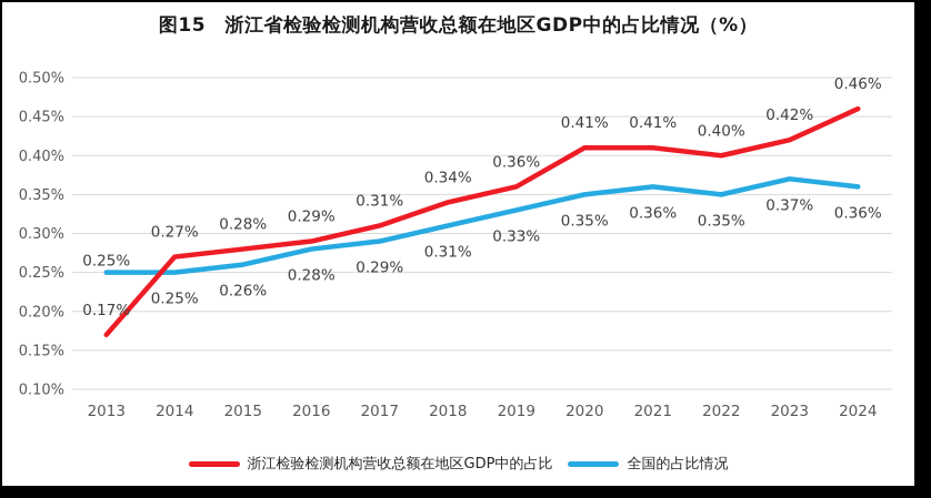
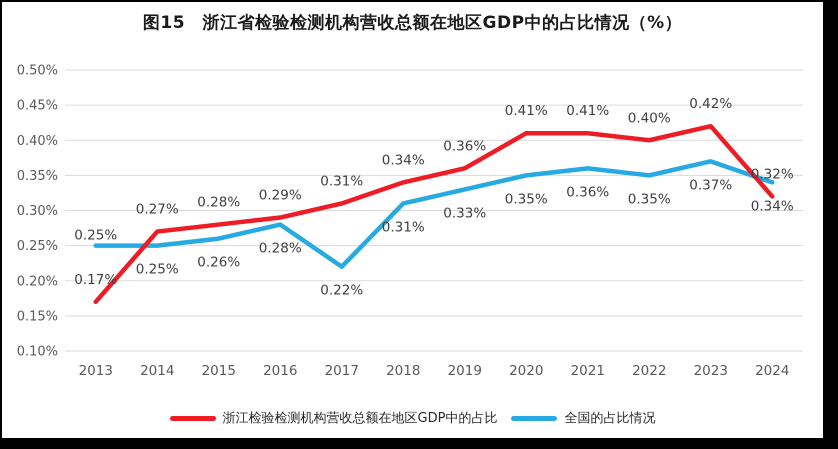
全国的占比情况/2017: 0.29% -> 0.22%
浙江检验检测机构营收总额在地区GDP中的占比/2024: 0.46% -> 0.32%
全国的占比情况/2024: 0.36% -> 0.34%
